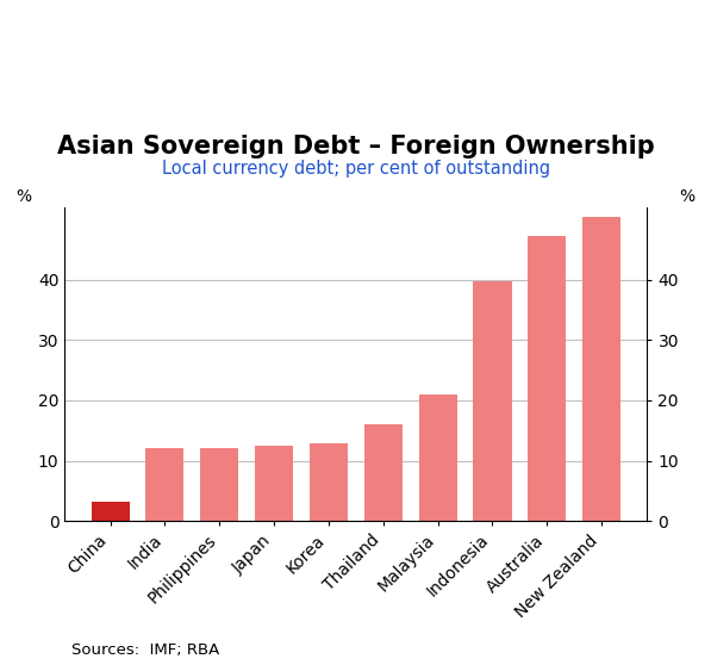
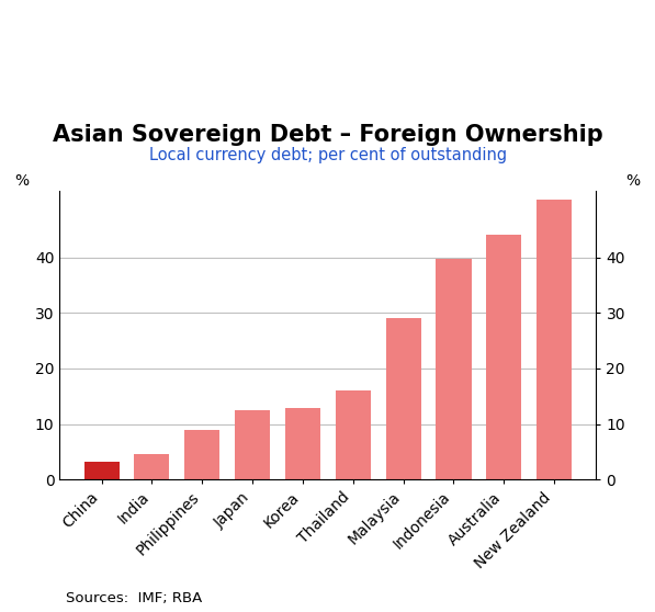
India: 12.0 -> 4.5
Philippines: 12.0 -> 9.0
Malaysia: 21.0 -> 29.0
Australia: 47.2 -> 44.2
